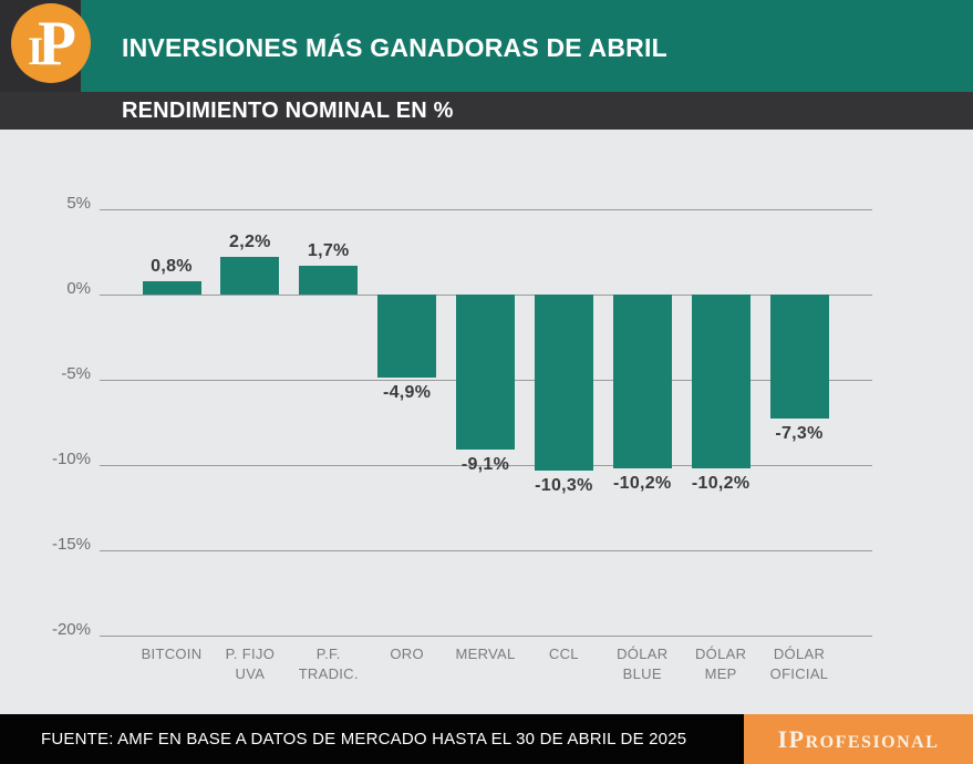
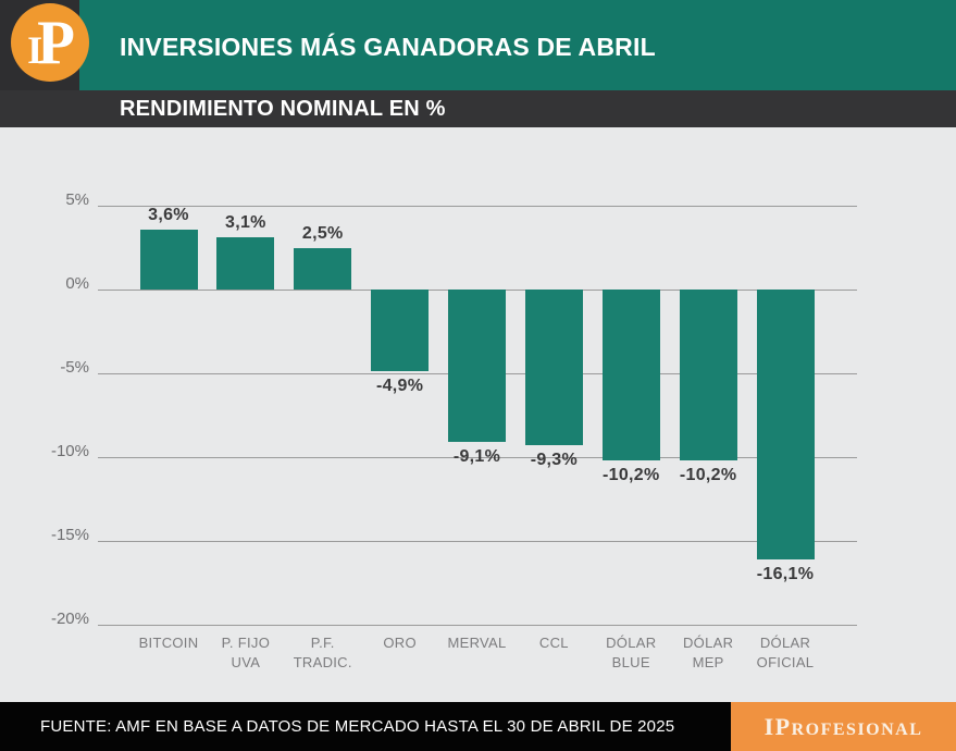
BITCOIN: 0,8% -> 3,6%
P. FIJO UVA: 2,2% -> 3,1%
P.F. TRADIC.: 1,7% -> 2,5%
CCL: -10,3% -> -9,3%
DÓLAR OFICIAL: -7,3% -> -16,1%
